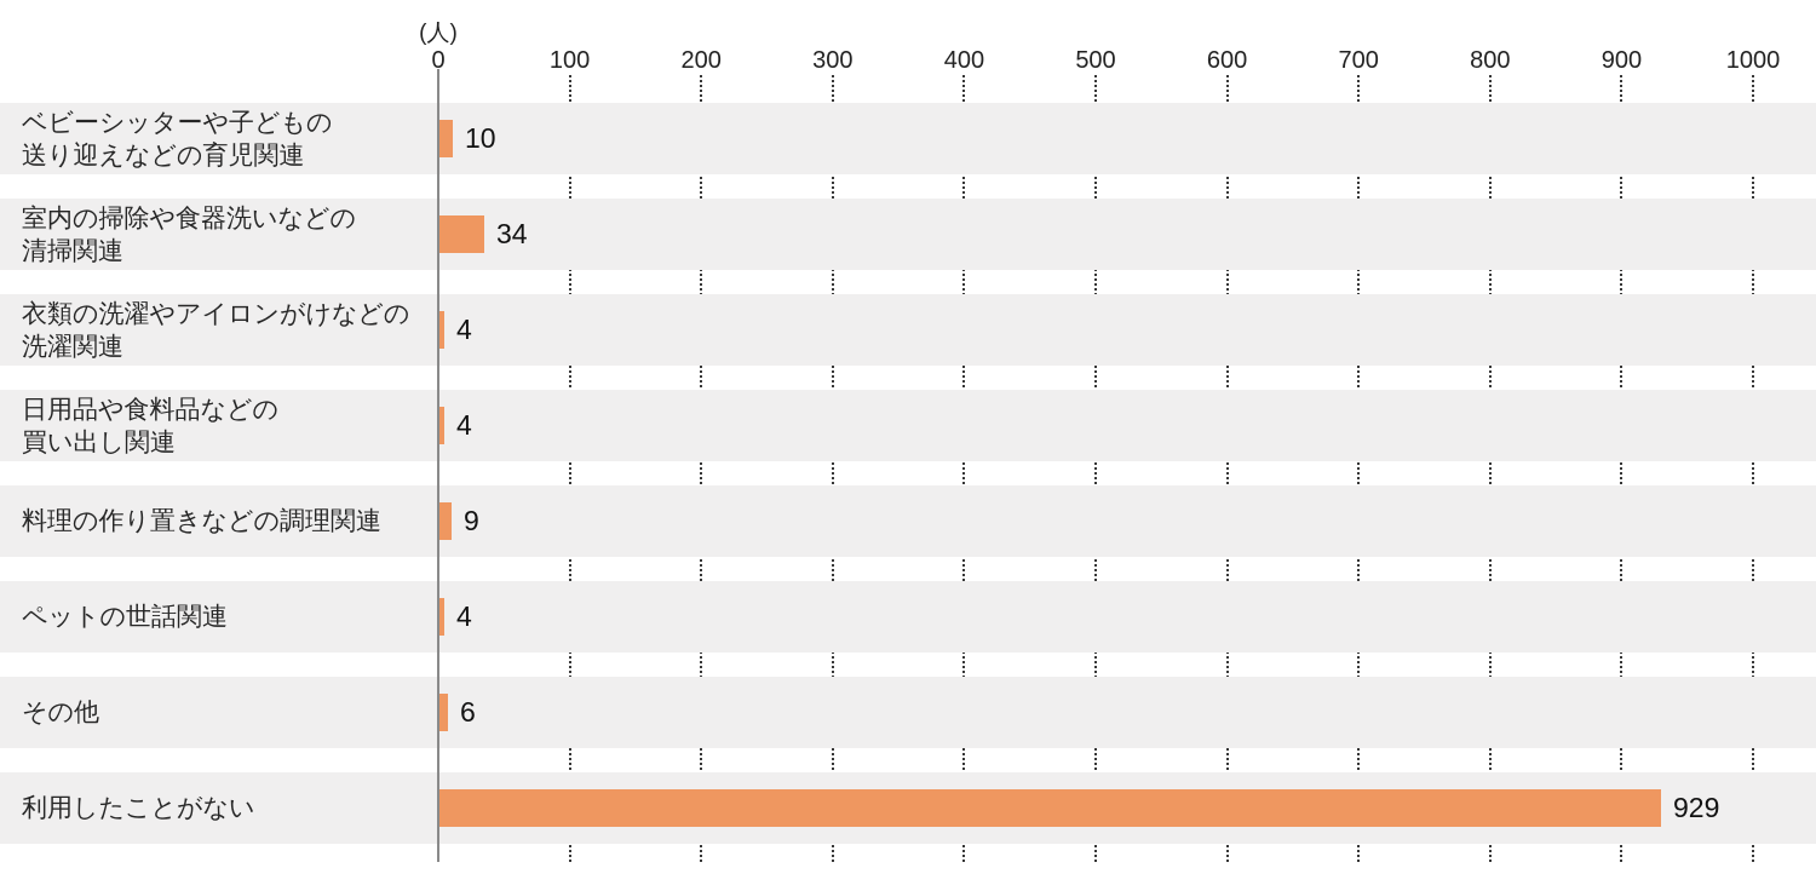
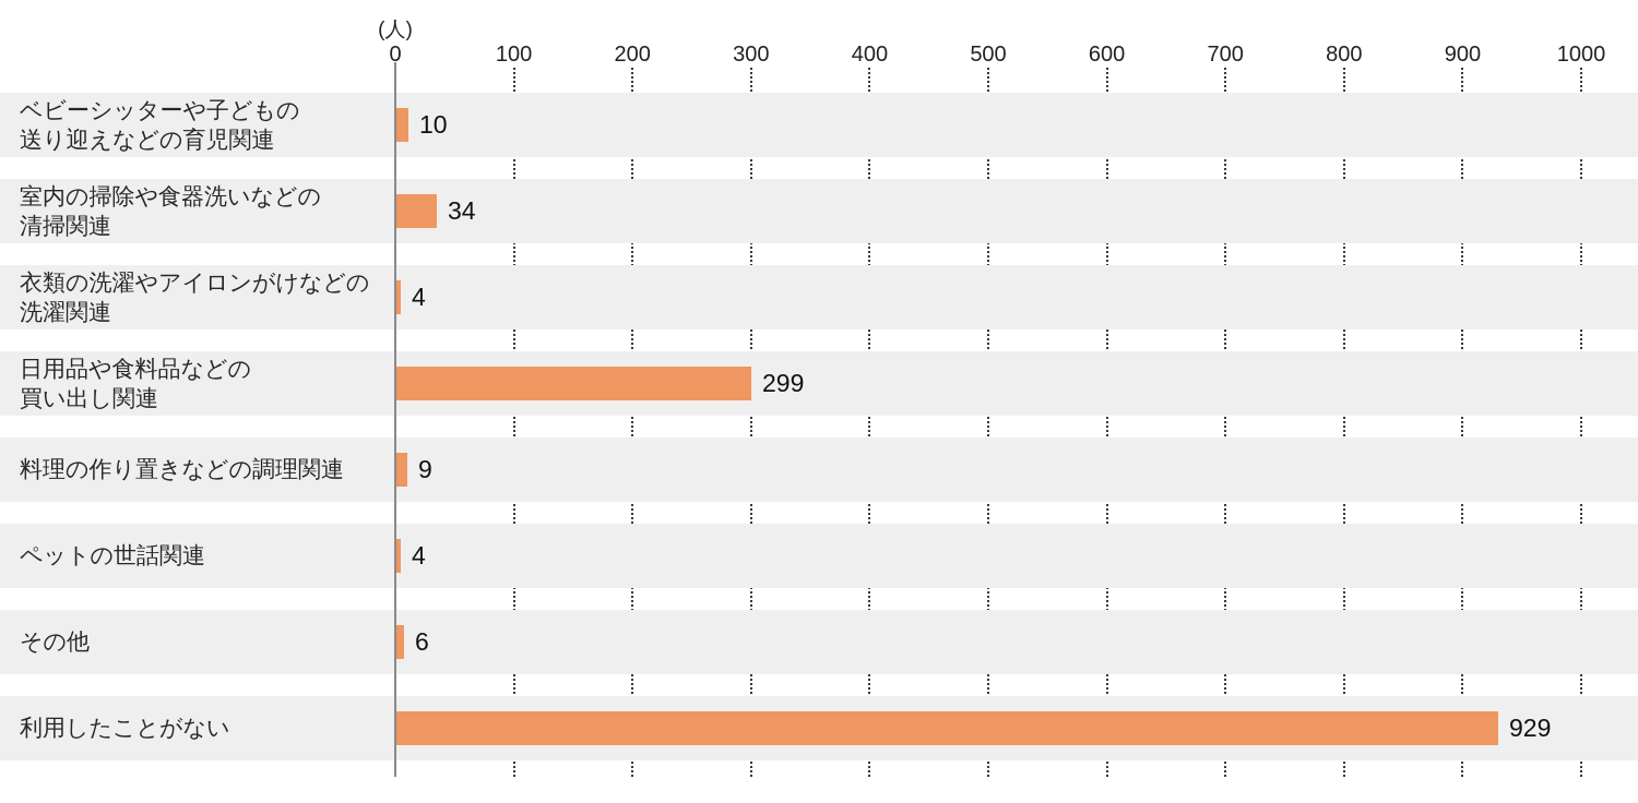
日用品や食料品などの 買い出し関連: 4 -> 299
